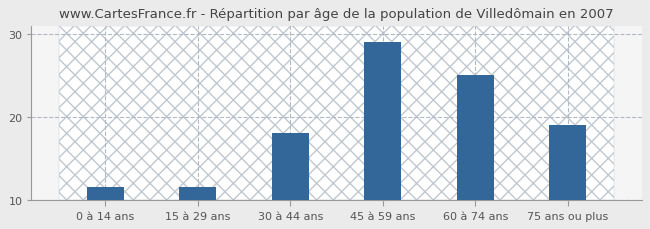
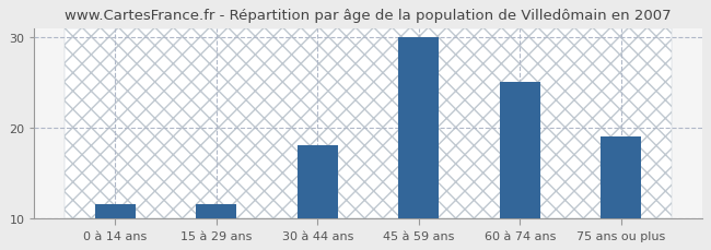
45 à 59 ans: 29.0 -> 30.0
